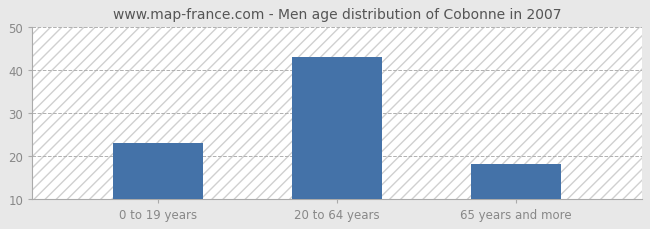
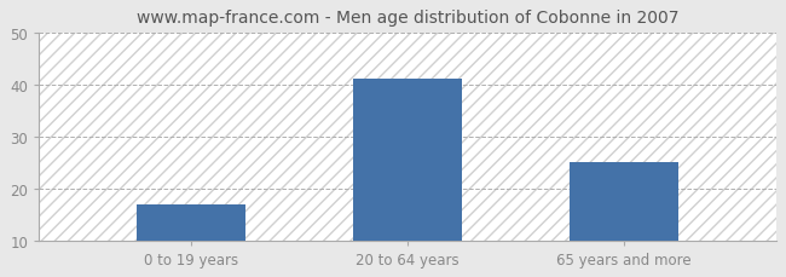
0 to 19 years: 23 -> 17
20 to 64 years: 43 -> 41
65 years and more: 18 -> 25
